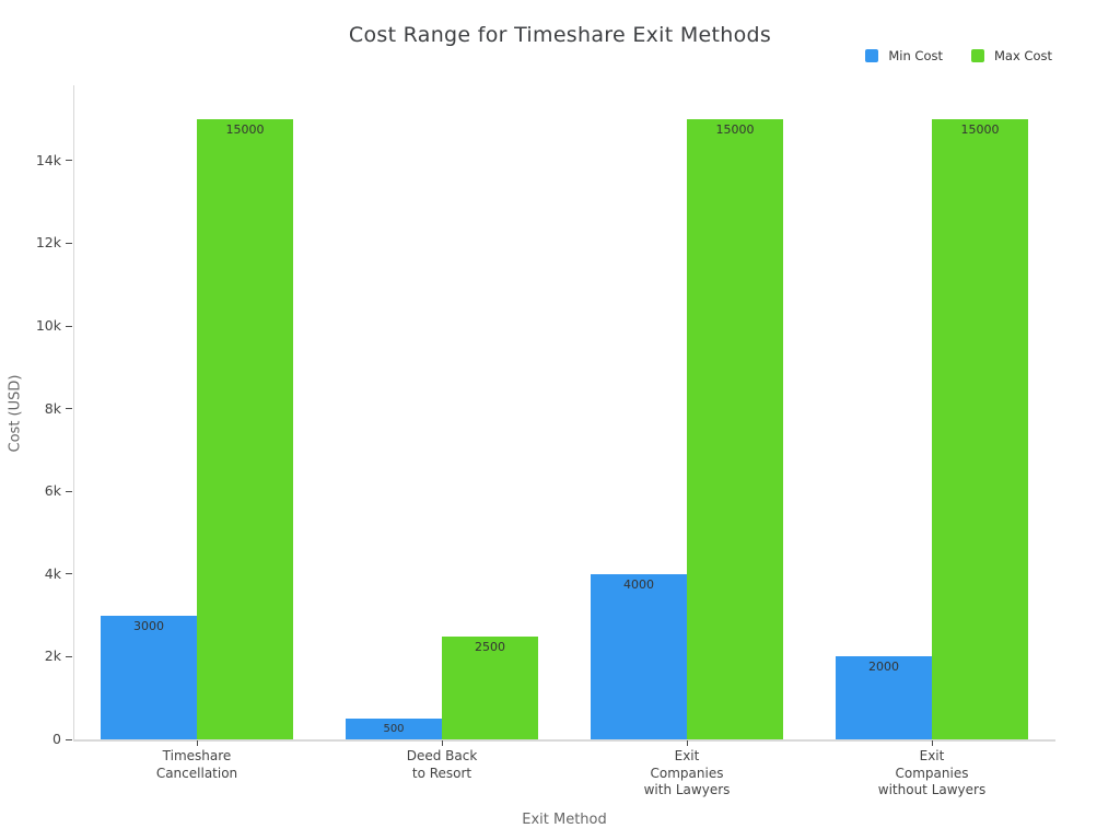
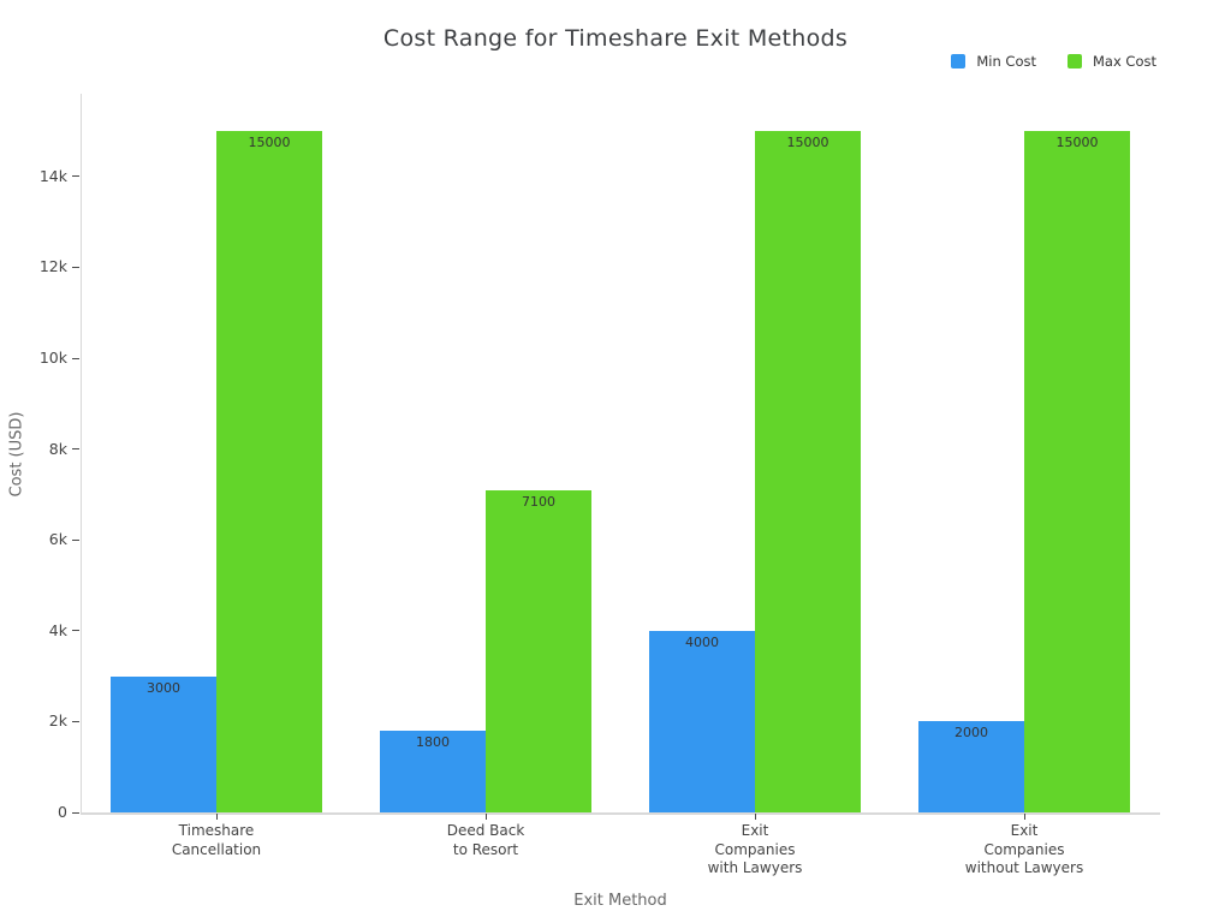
Min Cost/Deed Back to Resort: 500 -> 1800
Max Cost/Deed Back to Resort: 2500 -> 7100
